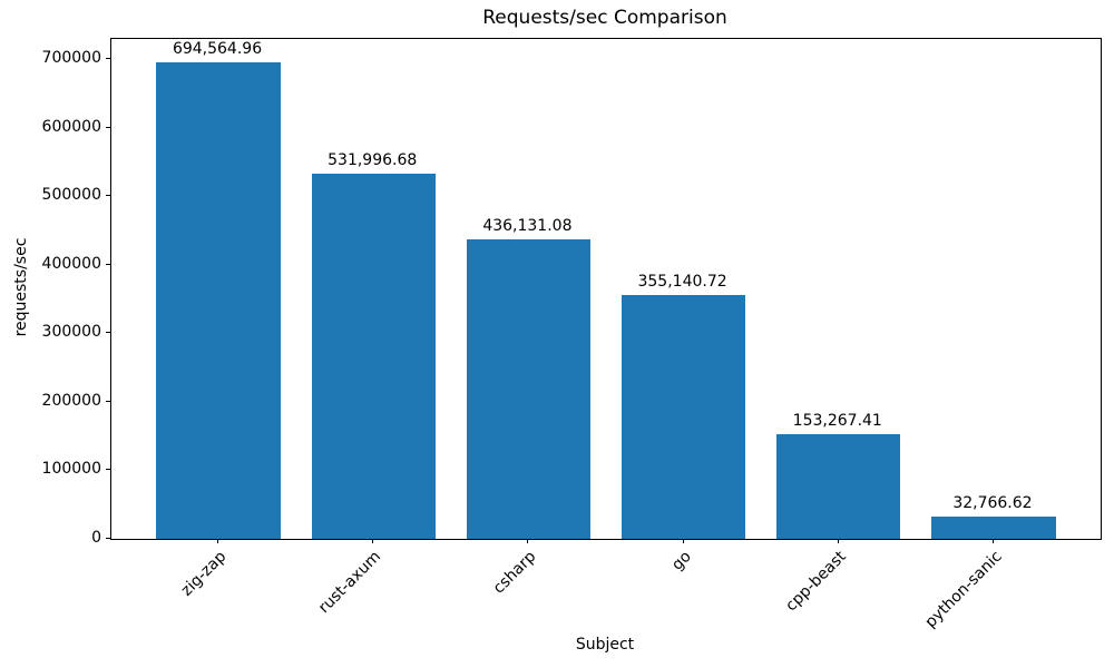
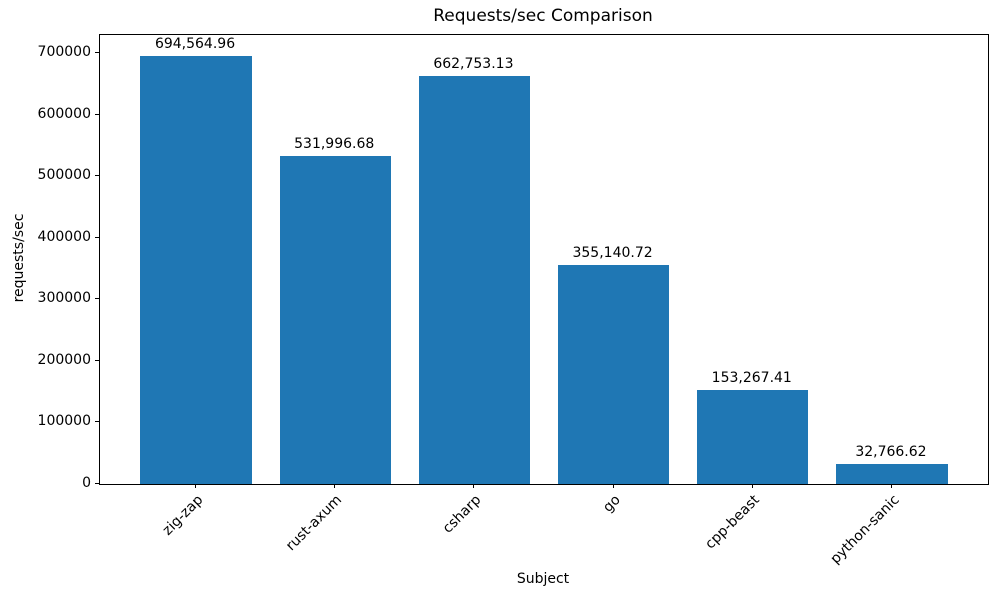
csharp: 436,131.08 -> 662,753.13
